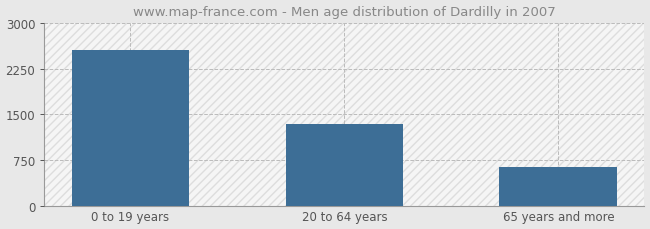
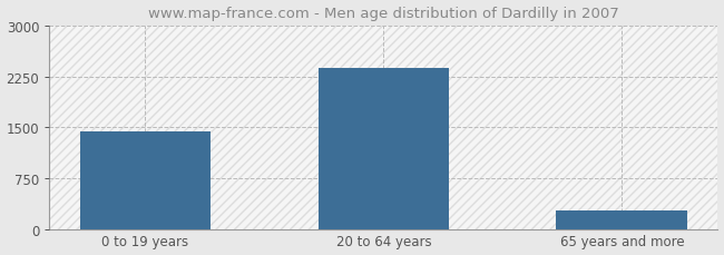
0 to 19 years: 2560 -> 1430
20 to 64 years: 1340 -> 2370
65 years and more: 640 -> 280
